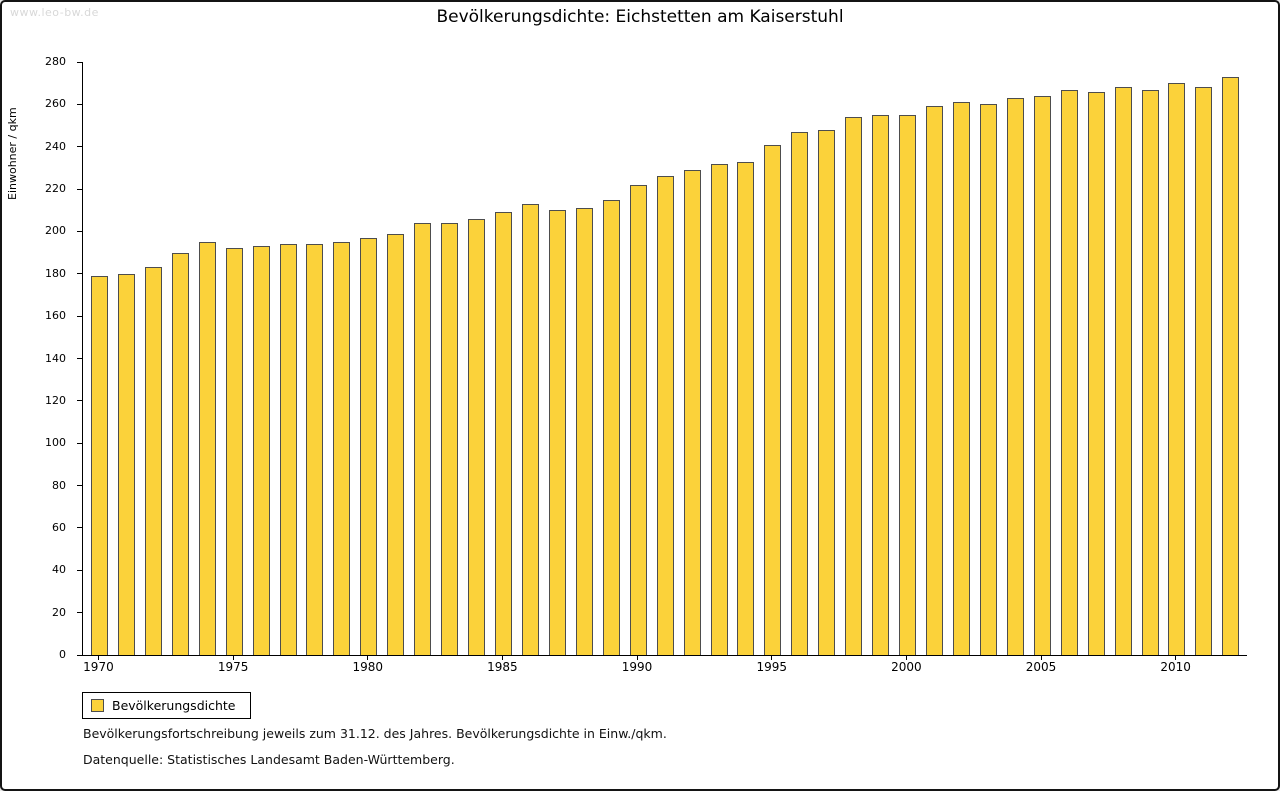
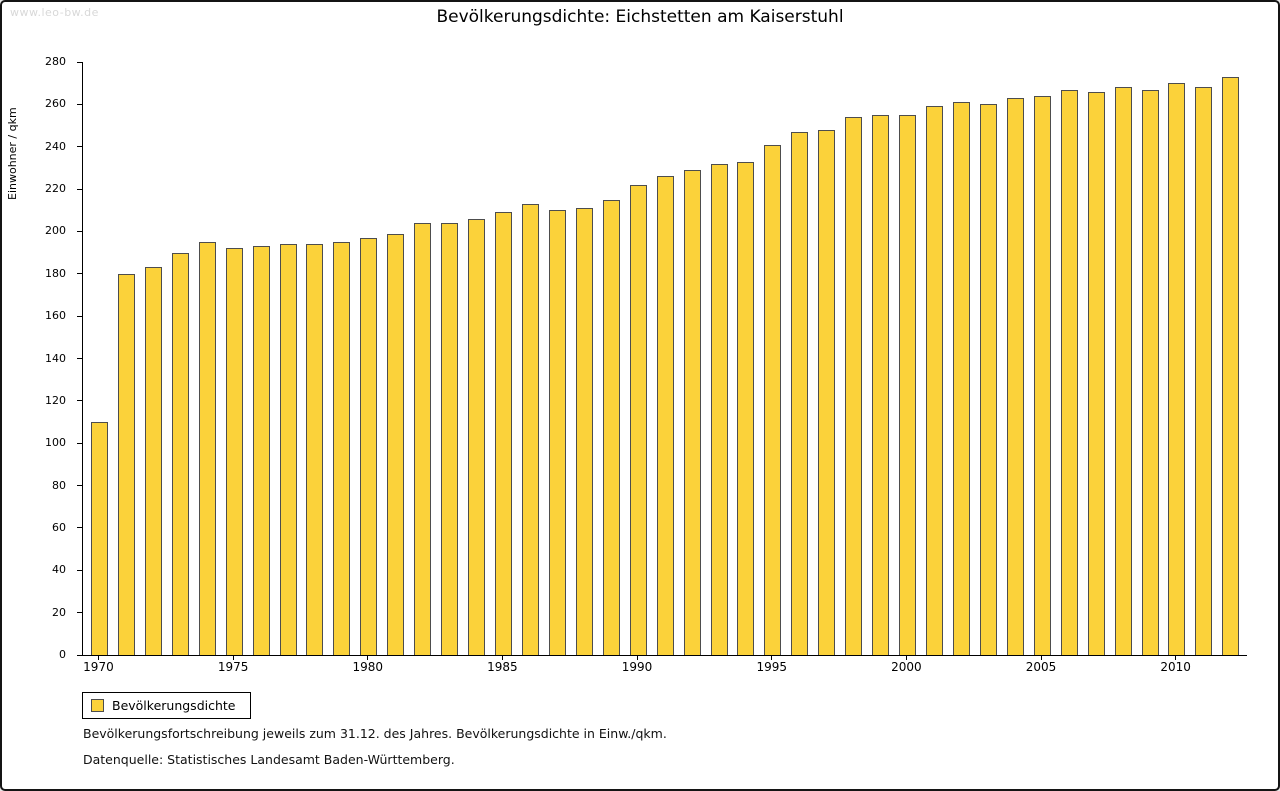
1970: 179 -> 110
